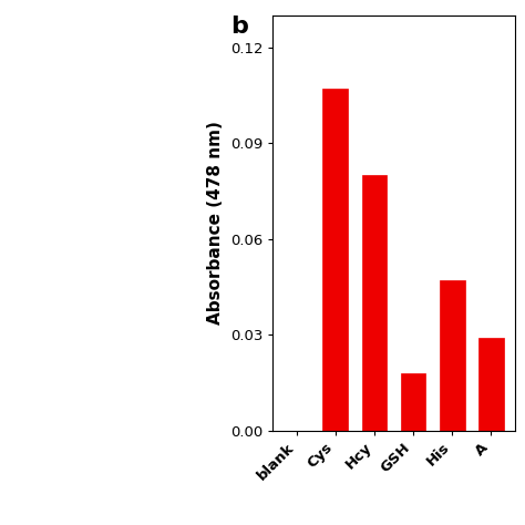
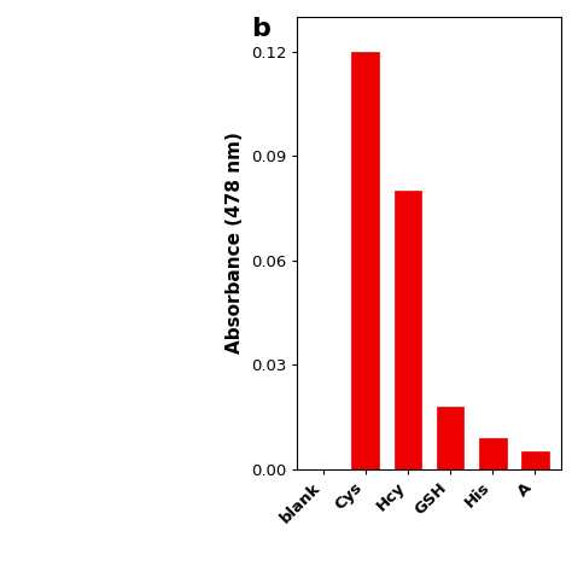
Cys: 0.107 -> 0.120
His: 0.047 -> 0.009
A: 0.029 -> 0.005
